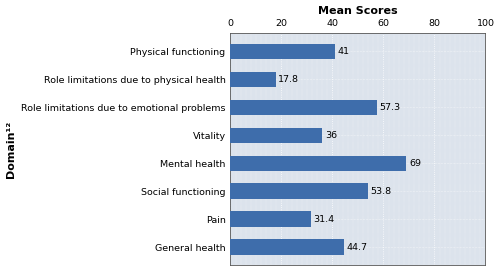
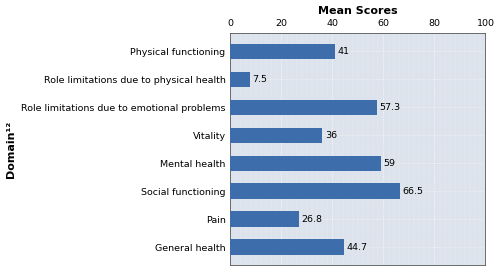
Role limitations due to physical health: 17.8 -> 7.5
Mental health: 69 -> 59
Social functioning: 53.8 -> 66.5
Pain: 31.4 -> 26.8
